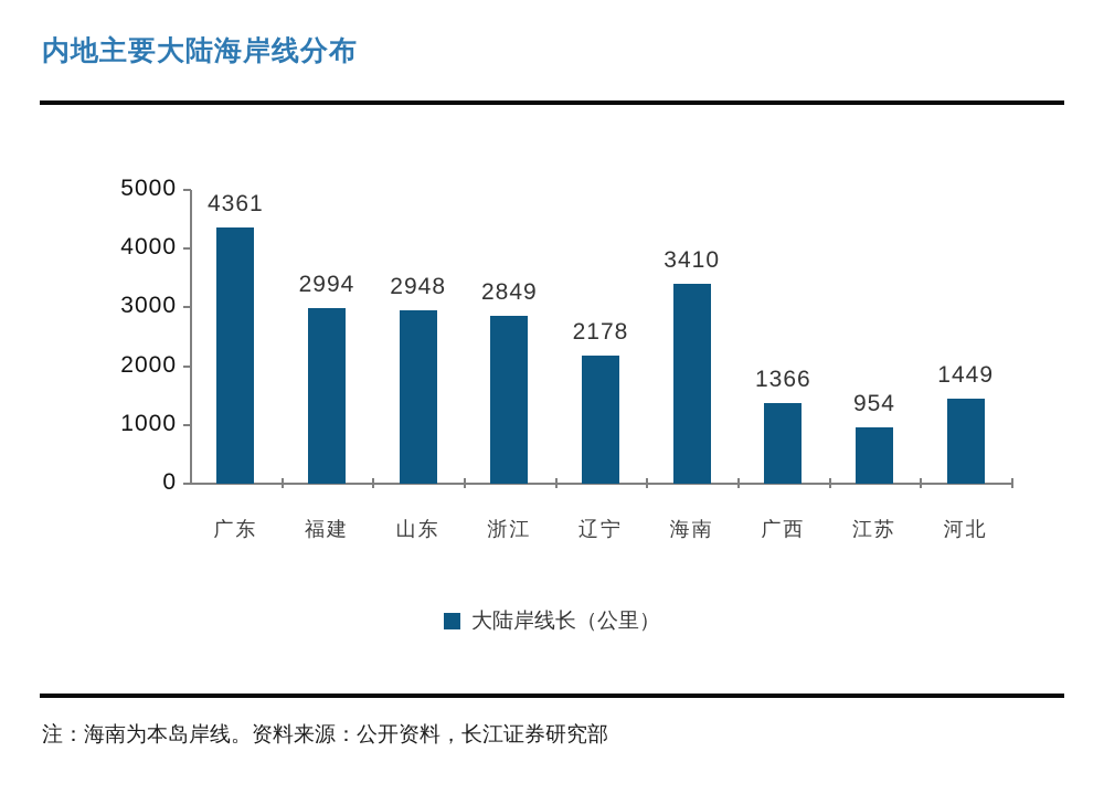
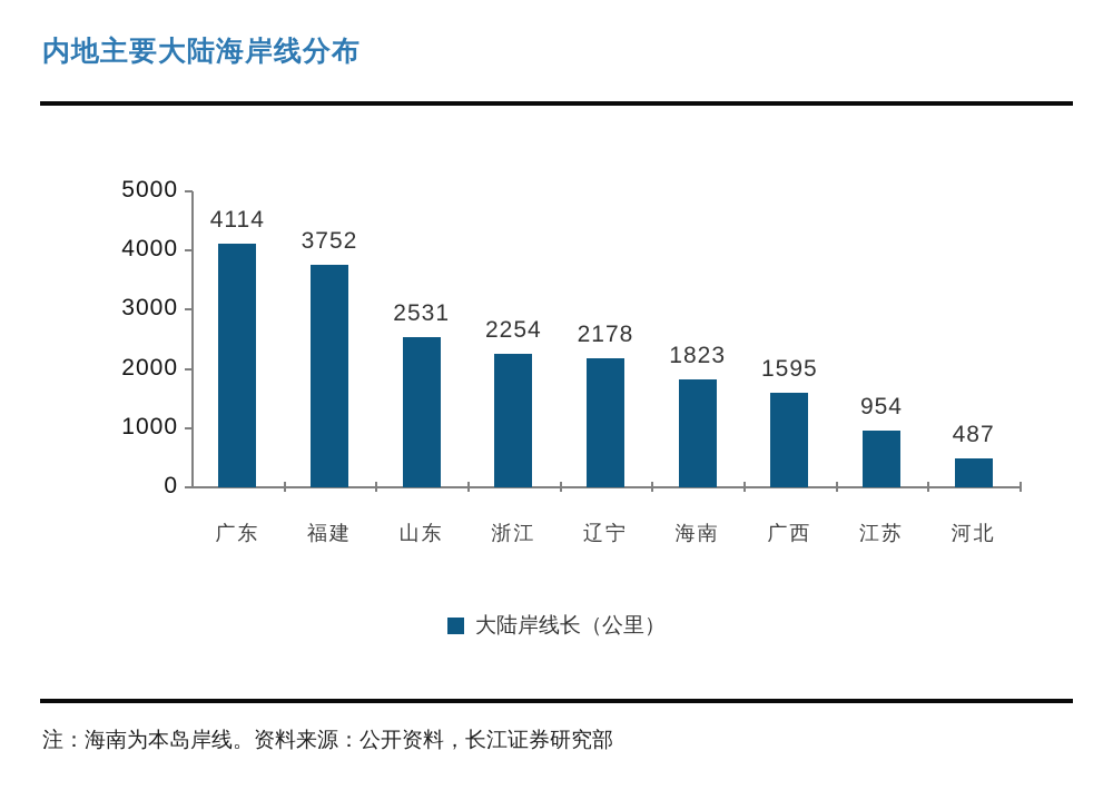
广东: 4361 -> 4114
福建: 2994 -> 3752
山东: 2948 -> 2531
浙江: 2849 -> 2254
海南: 3410 -> 1823
广西: 1366 -> 1595
河北: 1449 -> 487
